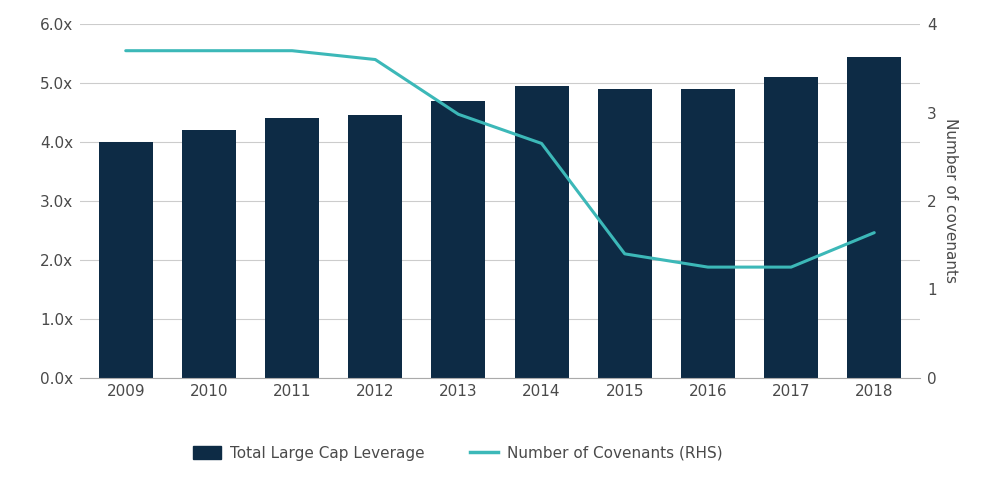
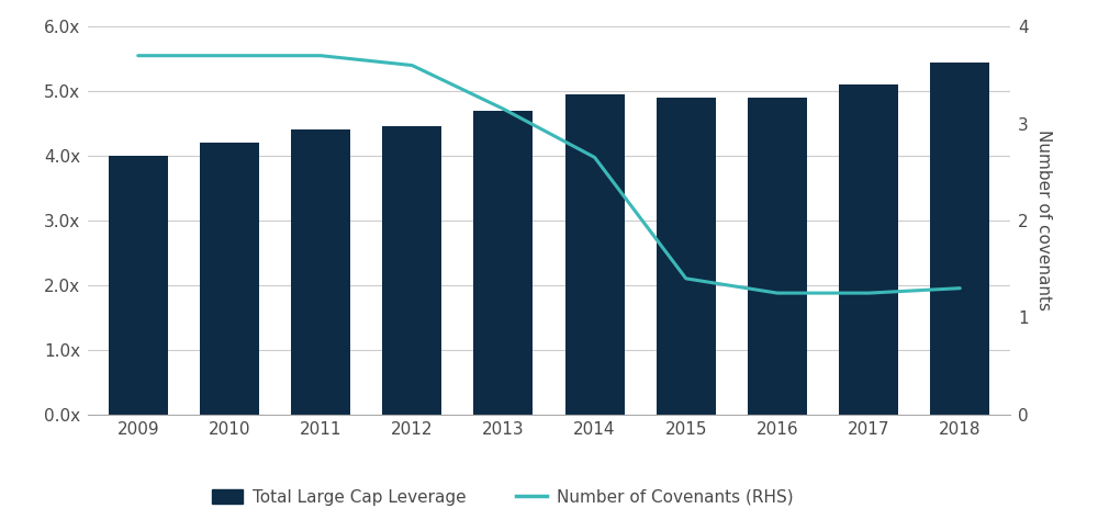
Number of Covenants (RHS)/2013: 2.98 -> 3.15
Number of Covenants (RHS)/2018: 1.64 -> 1.30
